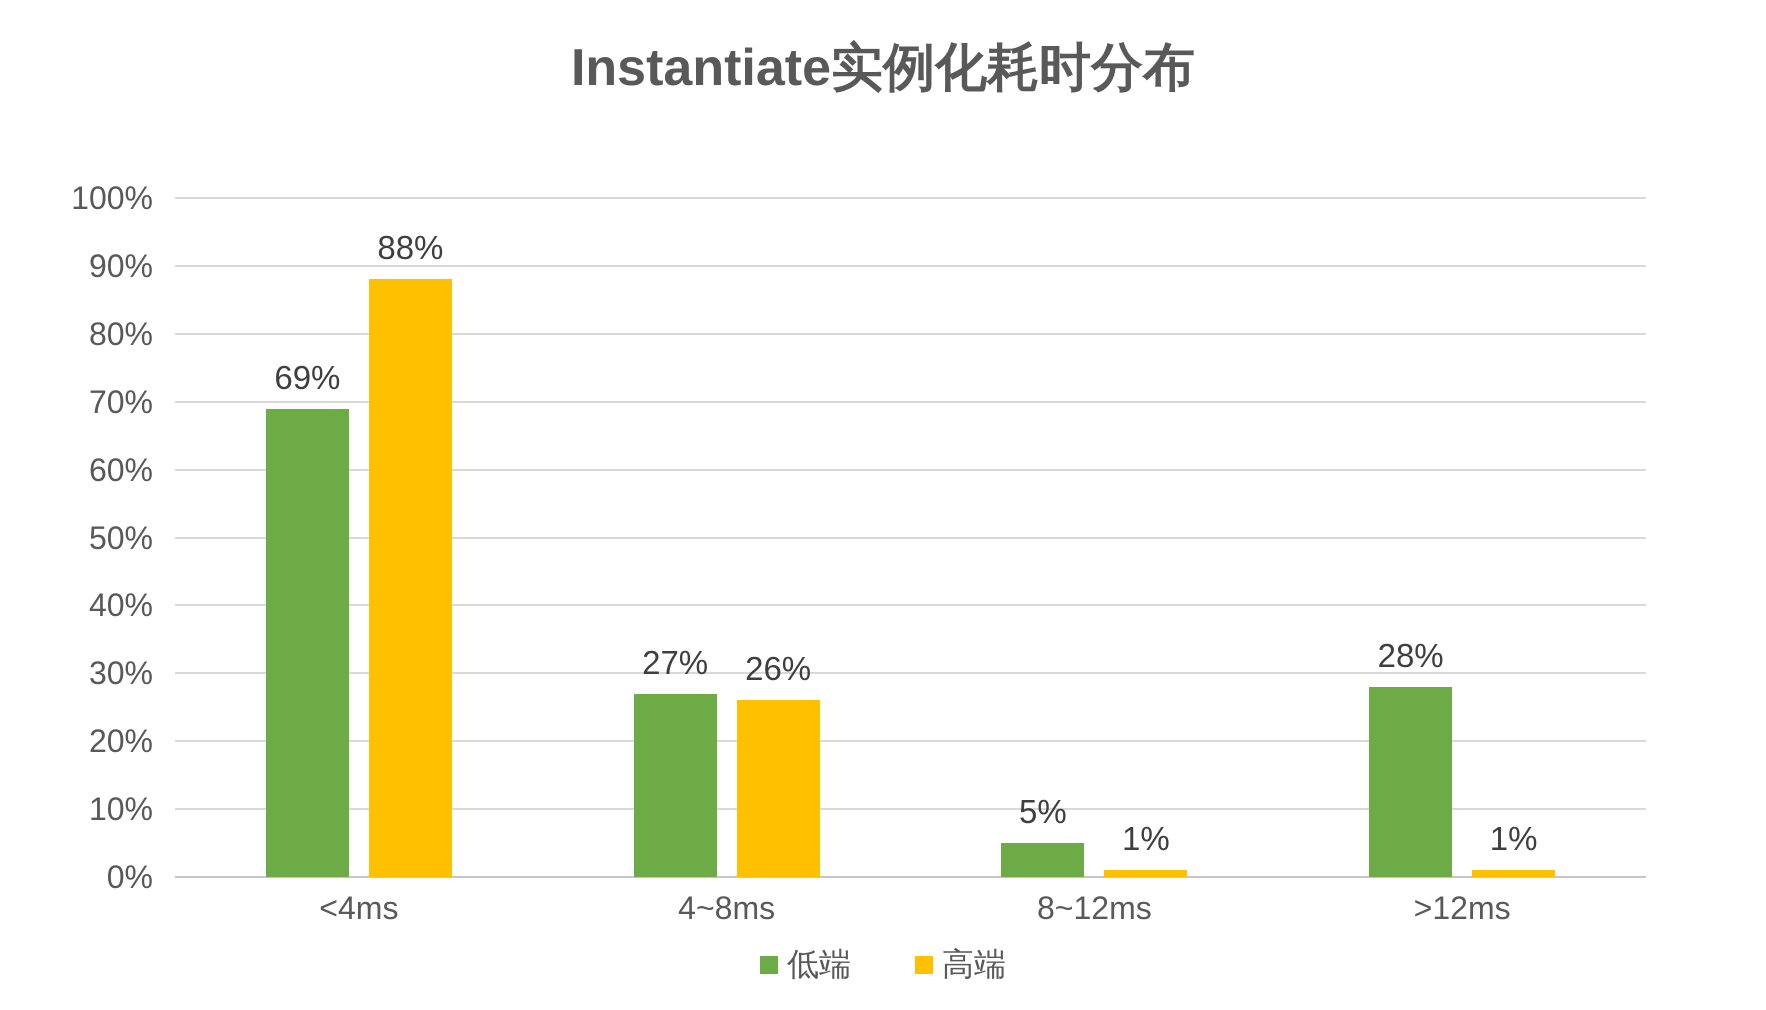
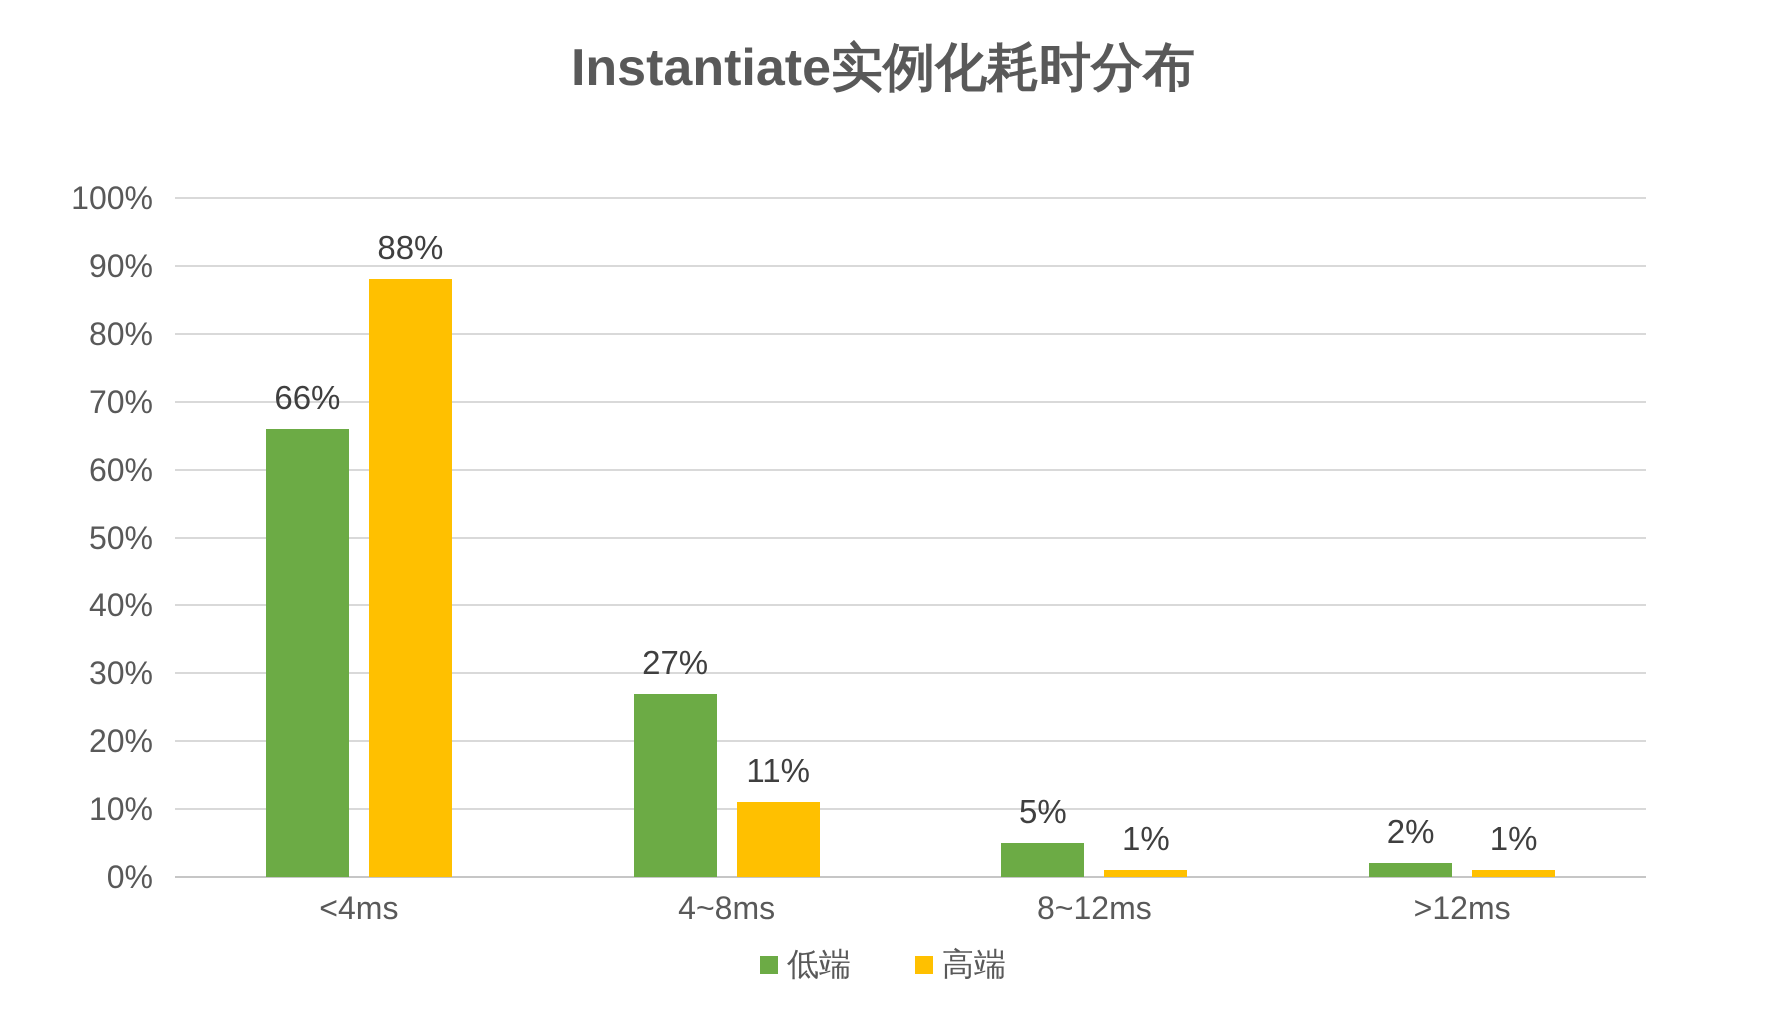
低端/<4ms: 69% -> 66%
高端/4~8ms: 26% -> 11%
低端/>12ms: 28% -> 2%
